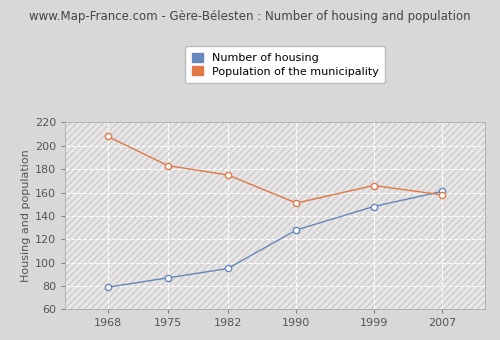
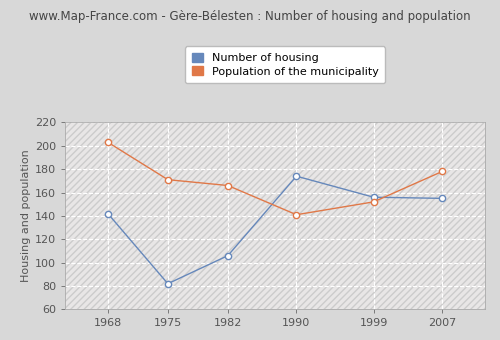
Number of housing/1968: 79 -> 142
Population of the municipality/1968: 208 -> 203
Number of housing/1975: 87 -> 82
Population of the municipality/1975: 183 -> 171
Number of housing/1982: 95 -> 106
Population of the municipality/1982: 175 -> 166
Number of housing/1990: 128 -> 174
Population of the municipality/1990: 151 -> 141
Number of housing/1999: 148 -> 156
Population of the municipality/1999: 166 -> 152
Number of housing/2007: 161 -> 155
Population of the municipality/2007: 158 -> 178
